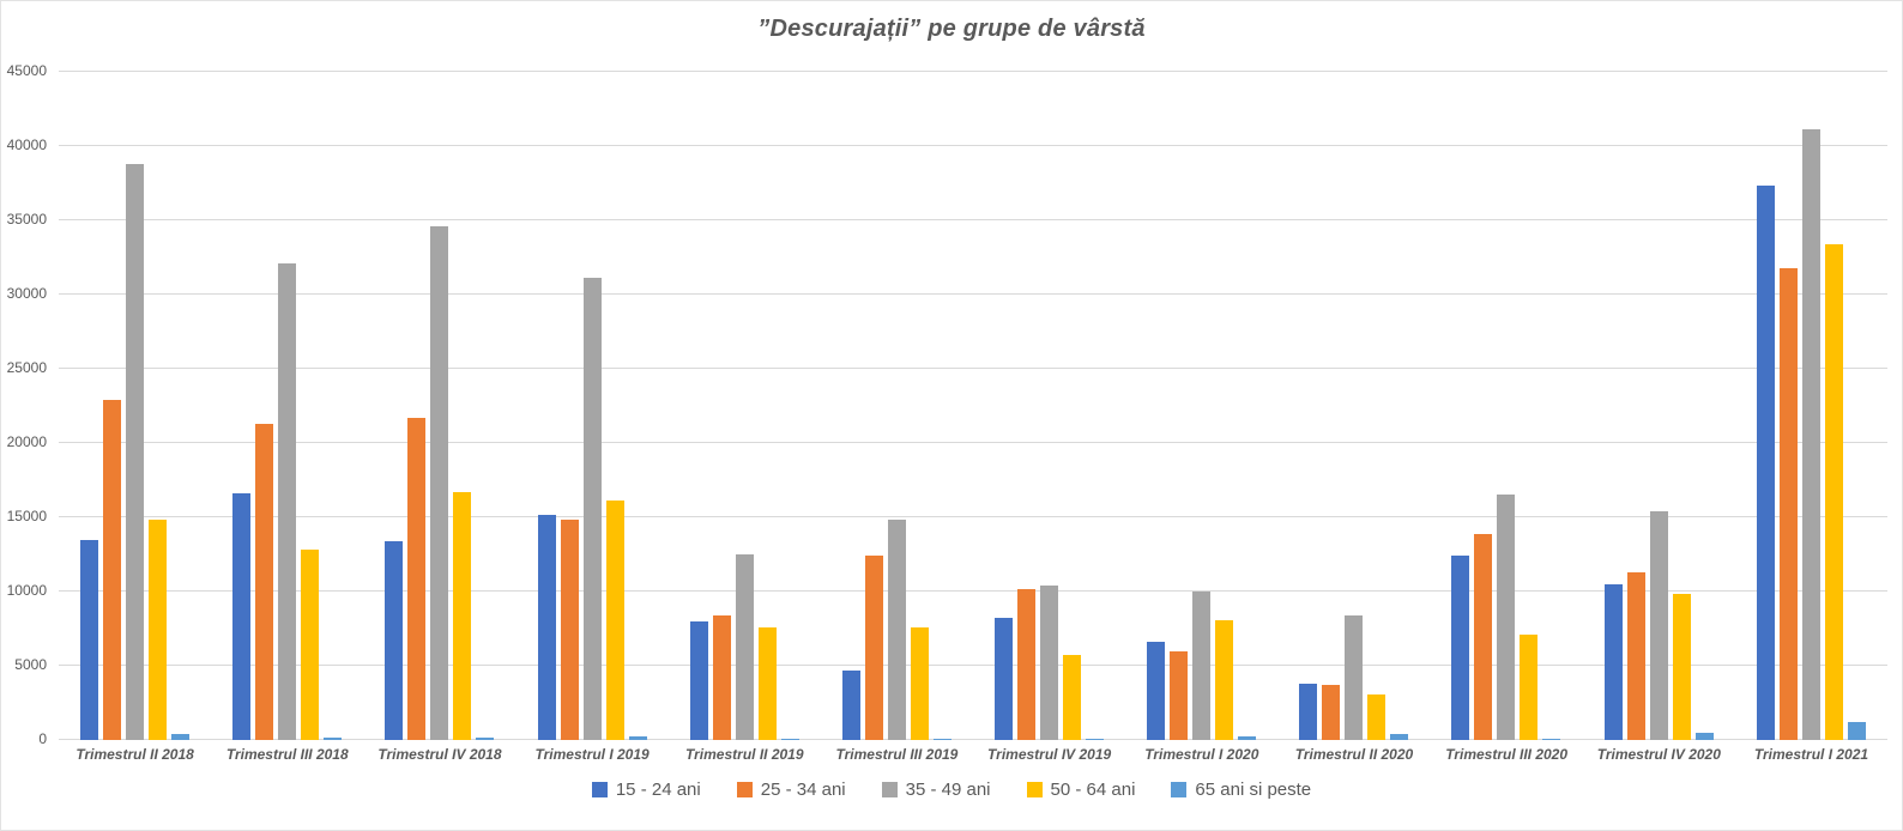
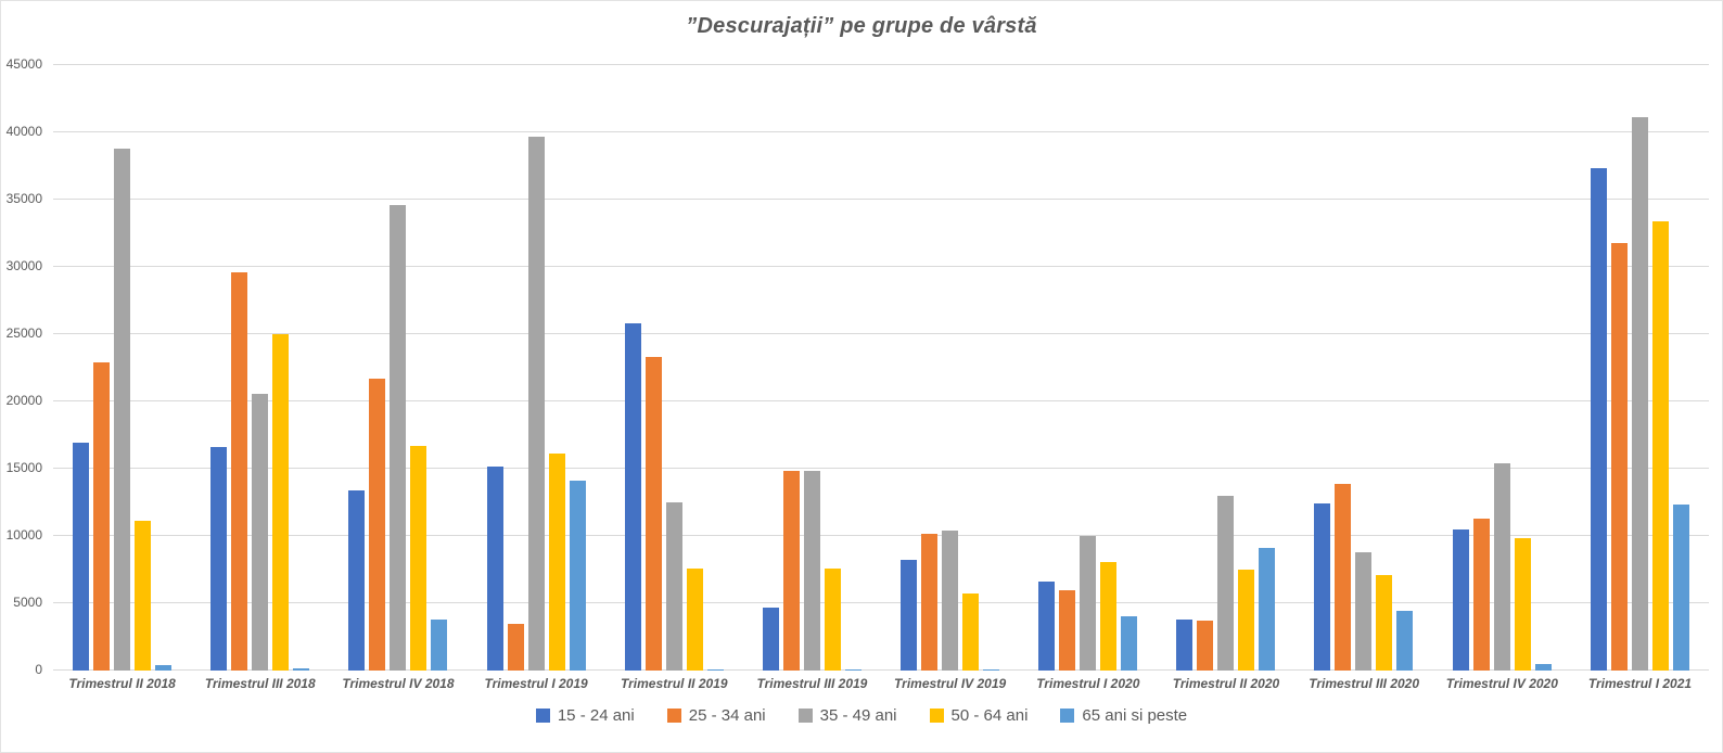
15 - 24 ani/Trimestrul II 2018: 13500 -> 16900
50 - 64 ani/Trimestrul II 2018: 14800 -> 11100
25 - 34 ani/Trimestrul III 2018: 21300 -> 29600
35 - 49 ani/Trimestrul III 2018: 32100 -> 20600
50 - 64 ani/Trimestrul III 2018: 12800 -> 25000
65 ani si peste/Trimestrul IV 2018: 200 -> 3800
25 - 34 ani/Trimestrul I 2019: 14800 -> 3500
35 - 49 ani/Trimestrul I 2019: 31100 -> 39700
65 ani si peste/Trimestrul I 2019: 200 -> 14100
15 - 24 ani/Trimestrul II 2019: 8000 -> 25800
25 - 34 ani/Trimestrul II 2019: 8400 -> 23300
25 - 34 ani/Trimestrul III 2019: 12400 -> 14800
65 ani si peste/Trimestrul I 2020: 200 -> 4000
35 - 49 ani/Trimestrul II 2020: 8400 -> 13000
50 - 64 ani/Trimestrul II 2020: 3100 -> 7500
65 ani si peste/Trimestrul II 2020: 400 -> 9100
35 - 49 ani/Trimestrul III 2020: 16500 -> 8800
65 ani si peste/Trimestrul III 2020: 100 -> 4400
65 ani si peste/Trimestrul I 2021: 1200 -> 12300
